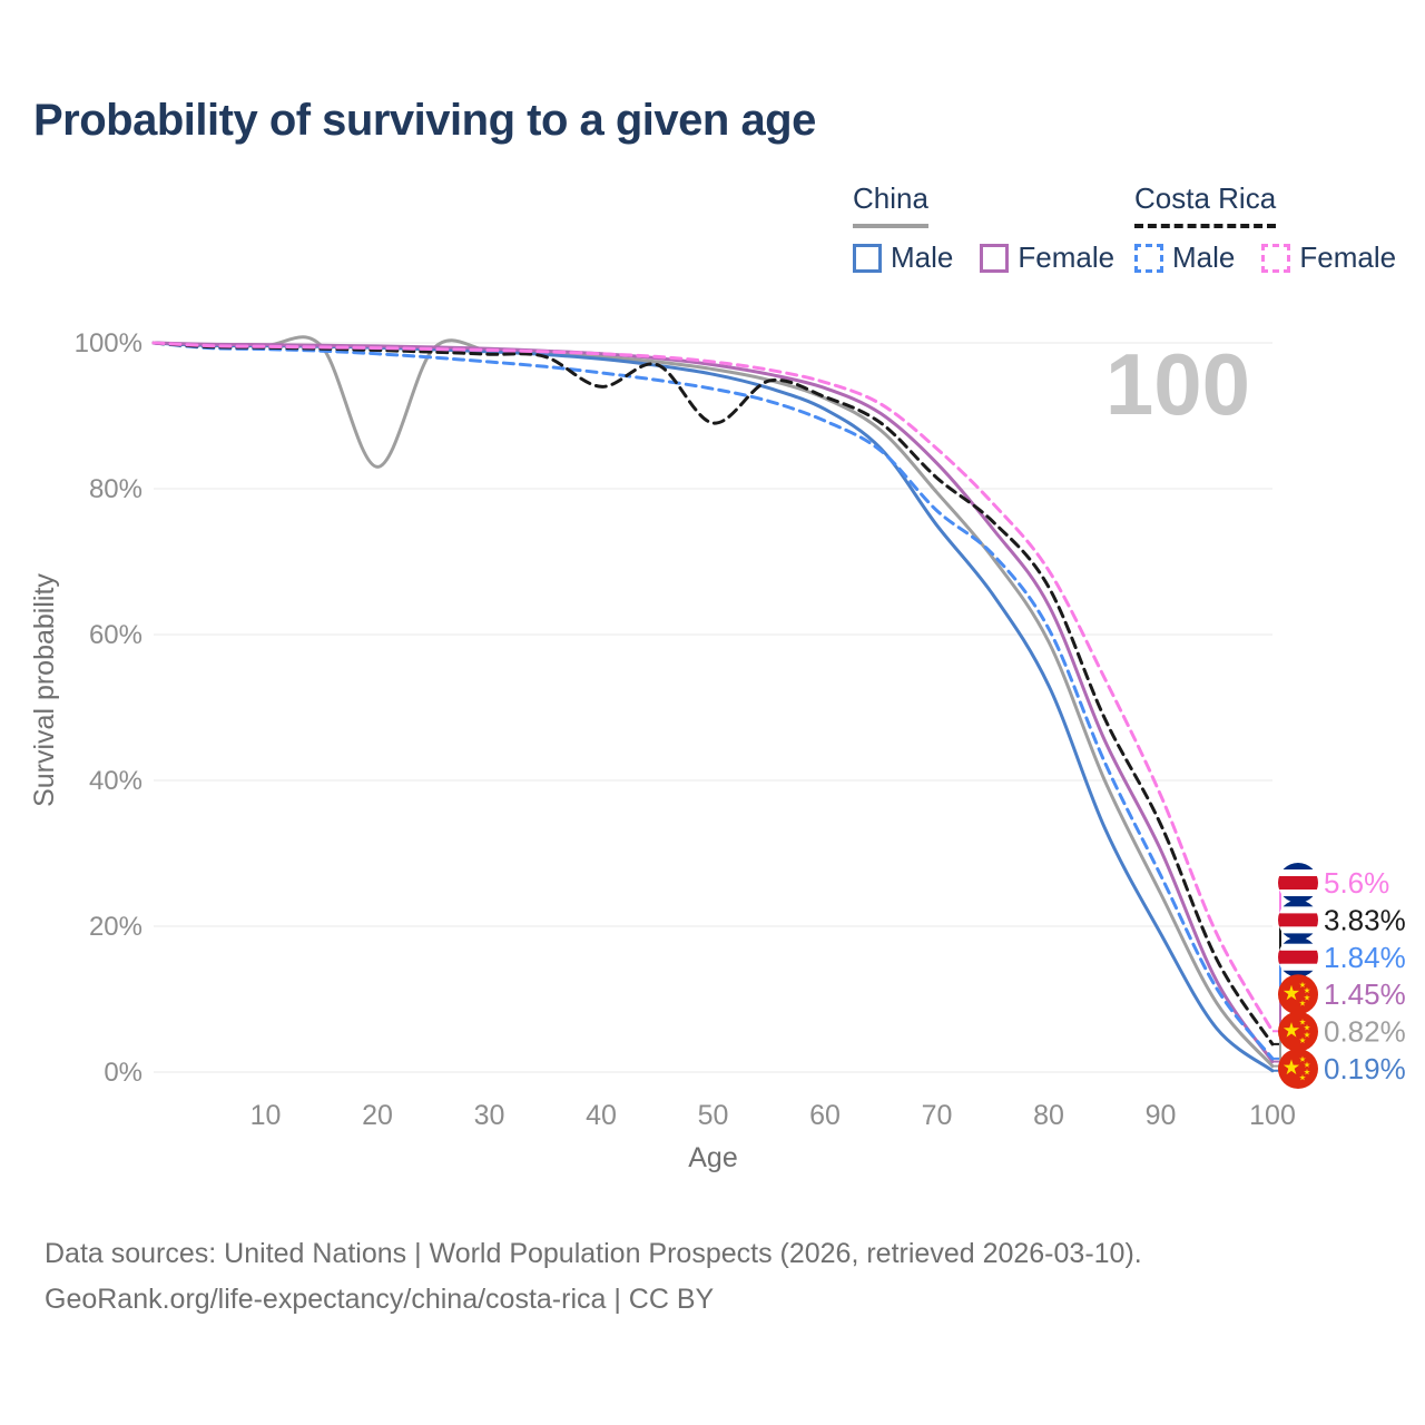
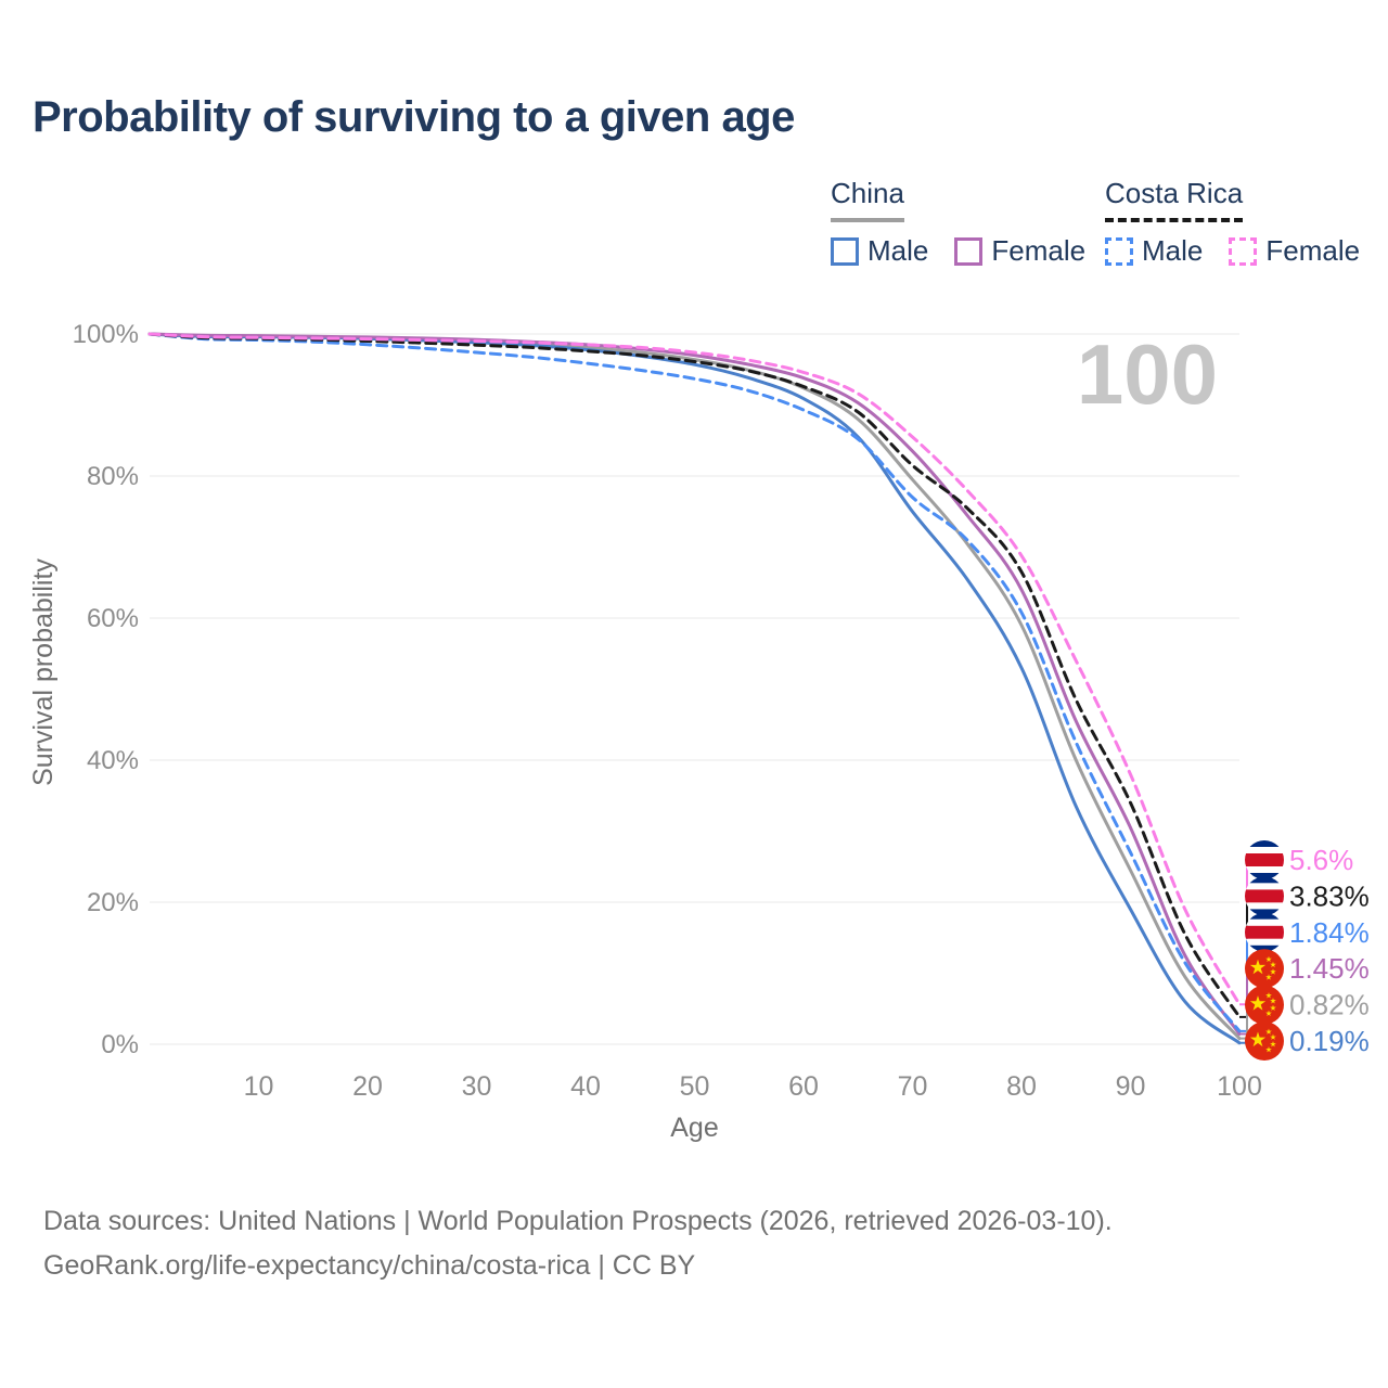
China/20: 83% -> 99%
Costa Rica/40: 94% -> 98%
Costa Rica/50: 89% -> 96%
